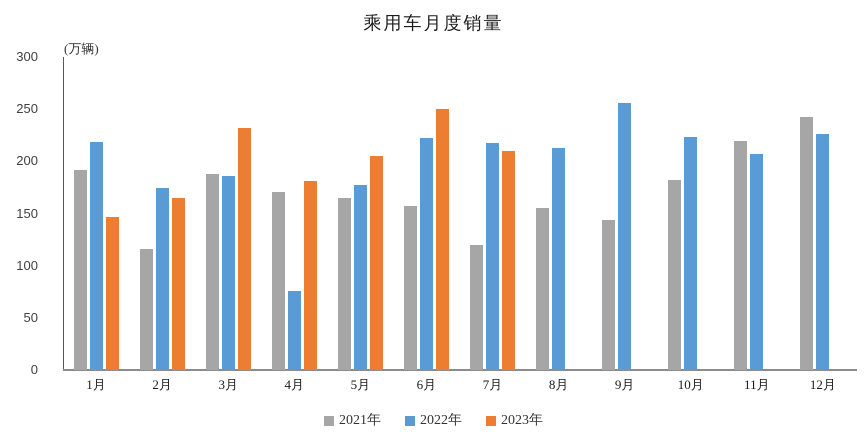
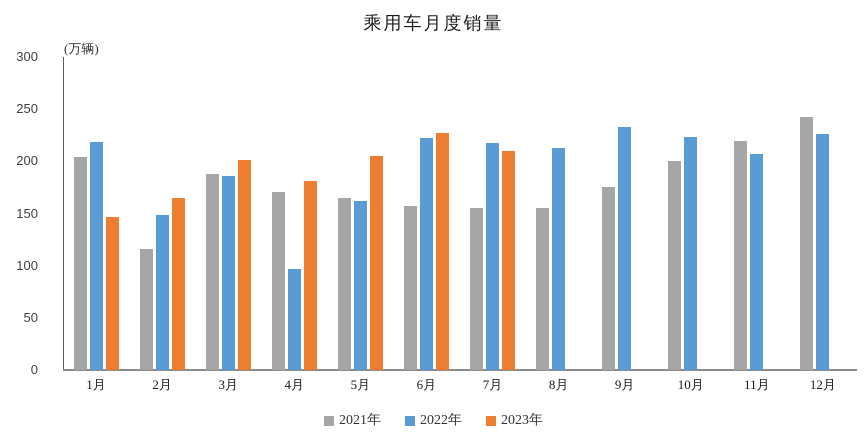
2021年/1月: 192 -> 204
2022年/2月: 174 -> 149
2023年/3月: 232 -> 202
2022年/4月: 76 -> 96
2022年/5月: 177 -> 162
2023年/6月: 250 -> 227
2021年/7月: 120 -> 155
2021年/9月: 144 -> 175
2022年/9月: 256 -> 233
2021年/10月: 182 -> 201
